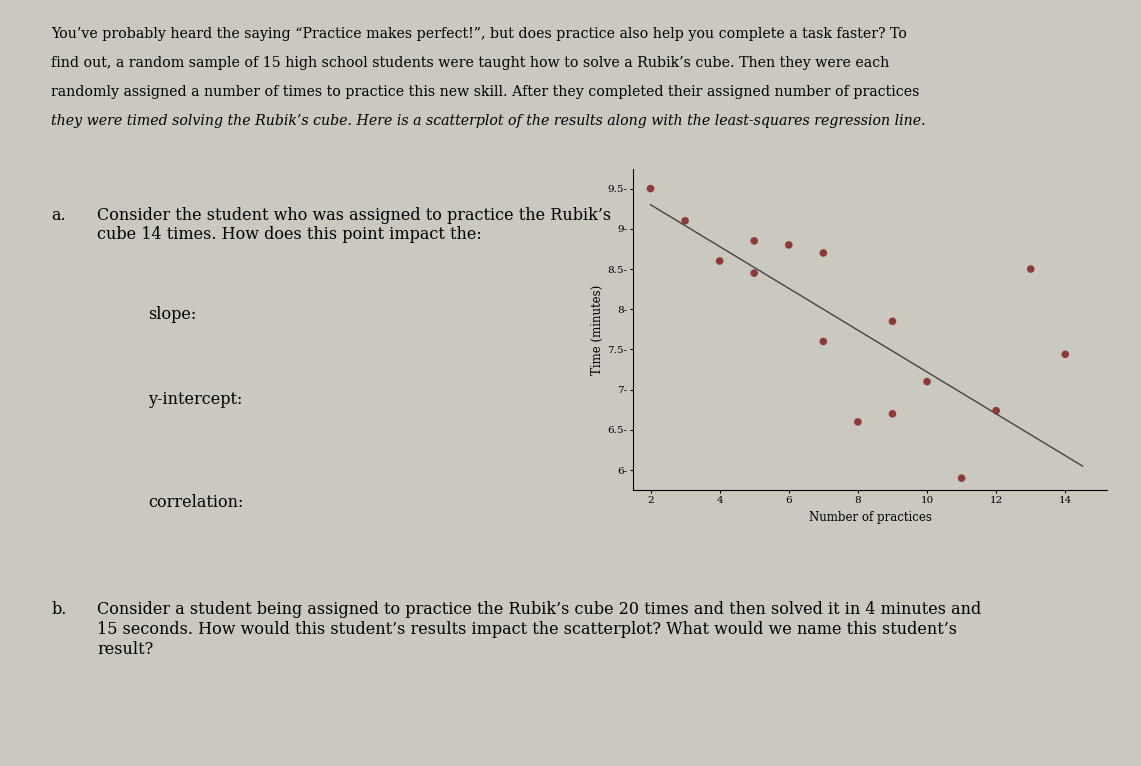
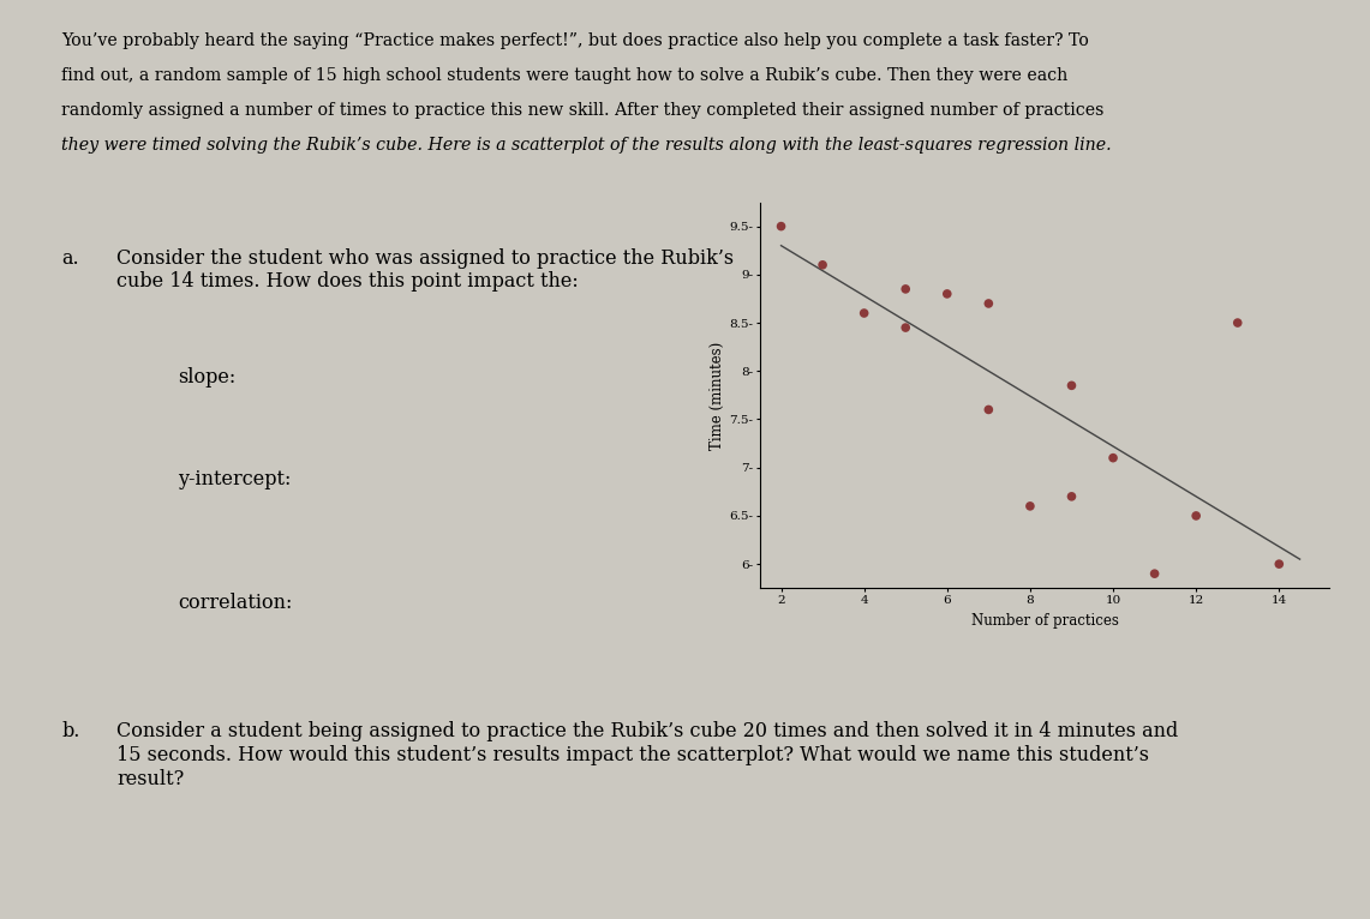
12: 6.74- -> 6.50-
14: 7.44- -> 6.00-
